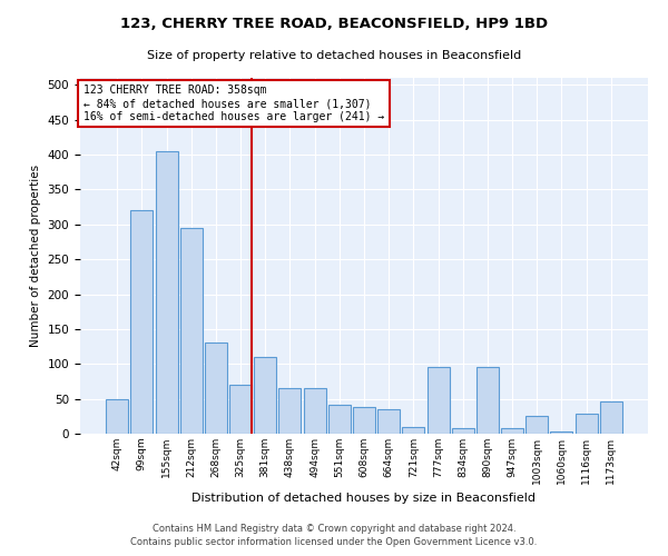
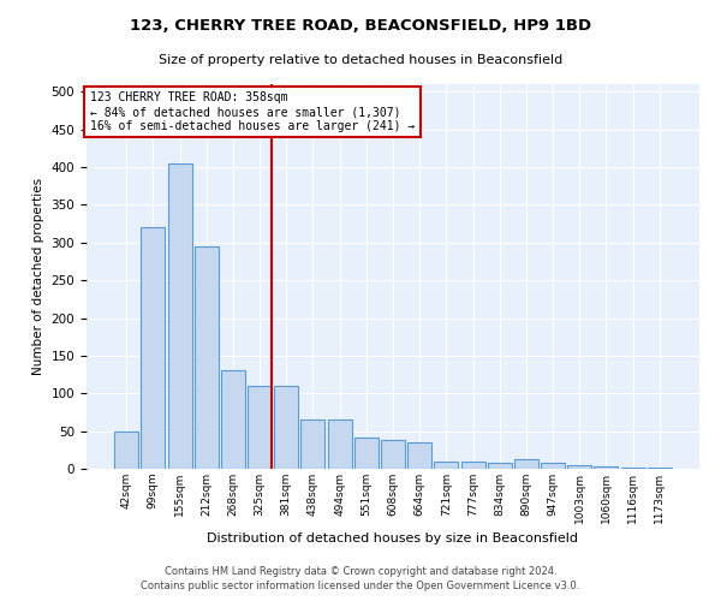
325sqm: 70 -> 110
777sqm: 96 -> 10
890sqm: 96 -> 13
1003sqm: 26 -> 5
1116sqm: 28 -> 1
1173sqm: 46 -> 1
